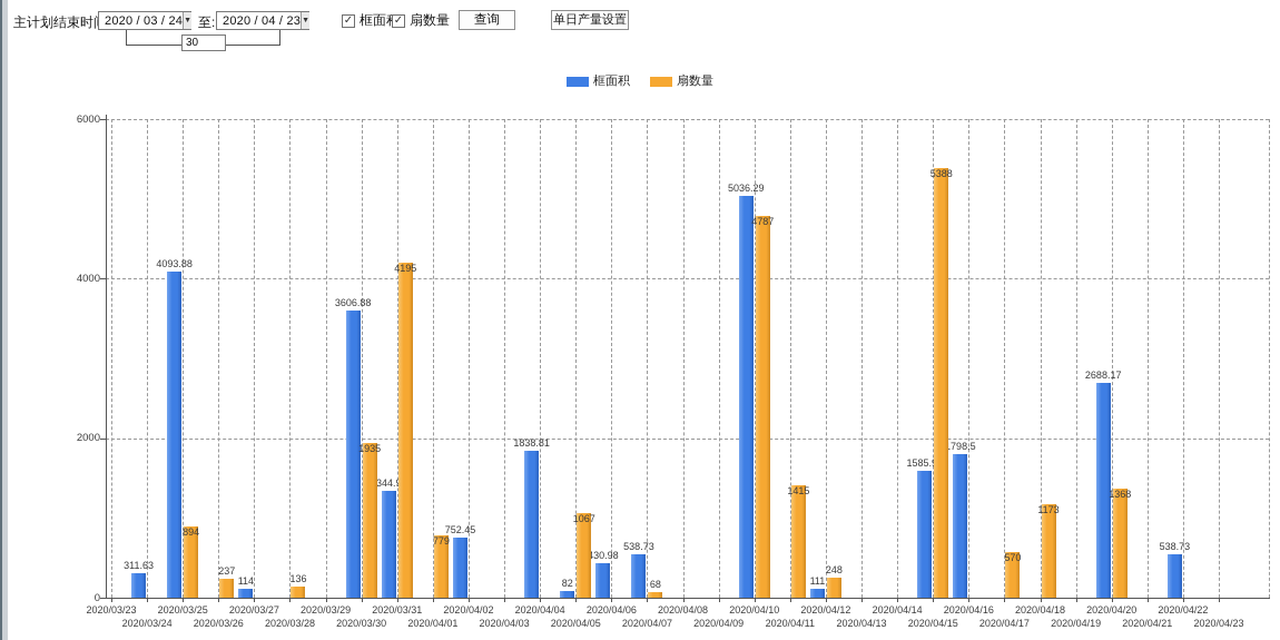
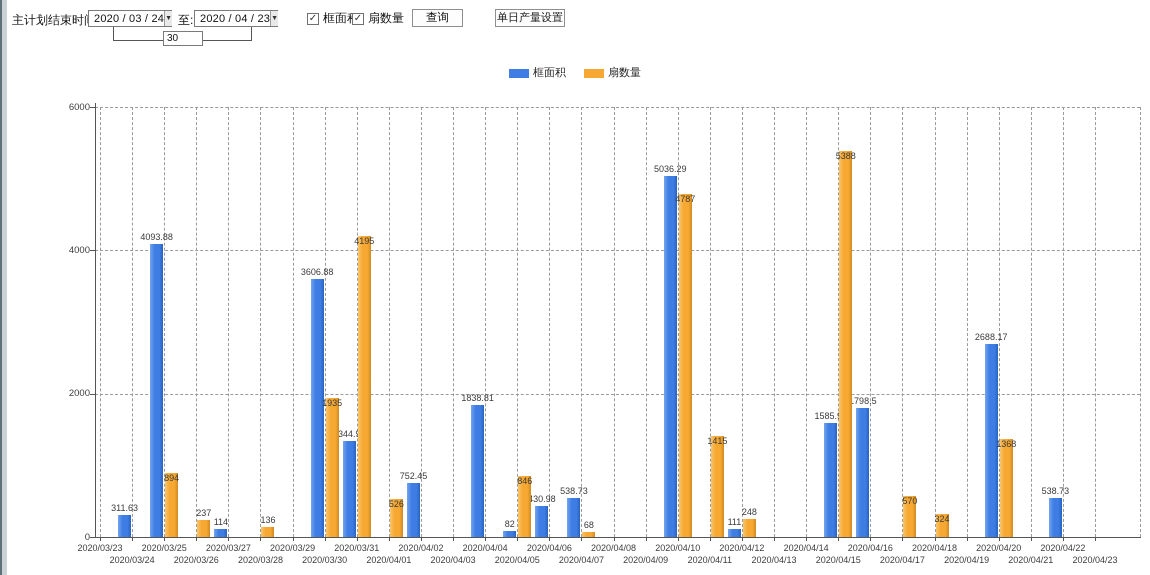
扇数量/2020/04/01: 779 -> 526
扇数量/2020/04/05: 1067 -> 846
扇数量/2020/04/18: 1173 -> 324
